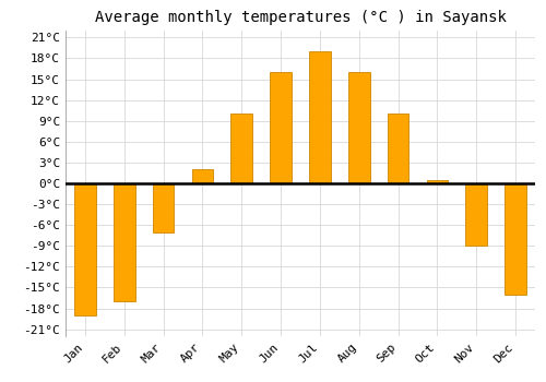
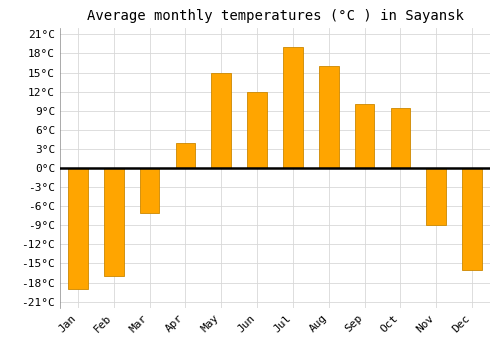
Apr: 2.0°C -> 4.0°C
May: 10.0°C -> 15.0°C
Jun: 16.0°C -> 12.0°C
Oct: 0.5°C -> 9.4°C
